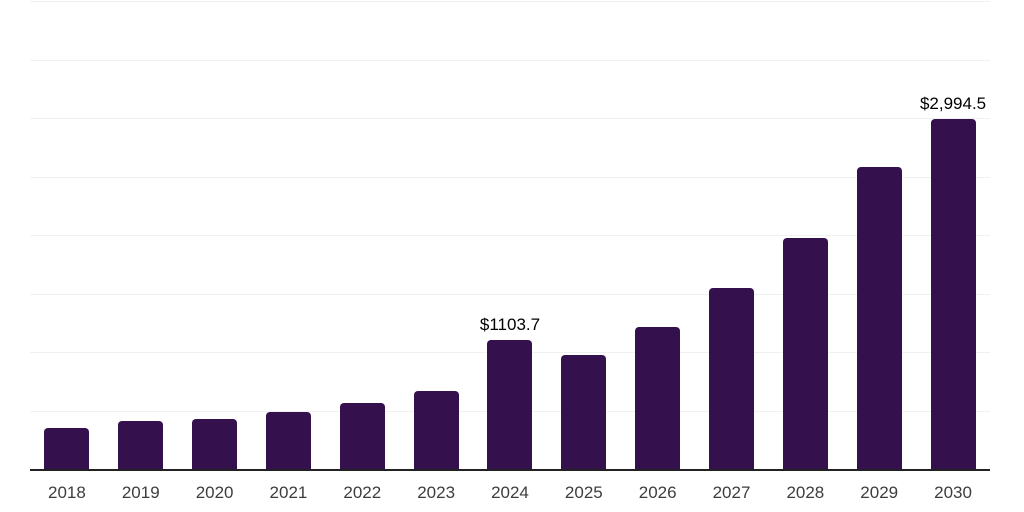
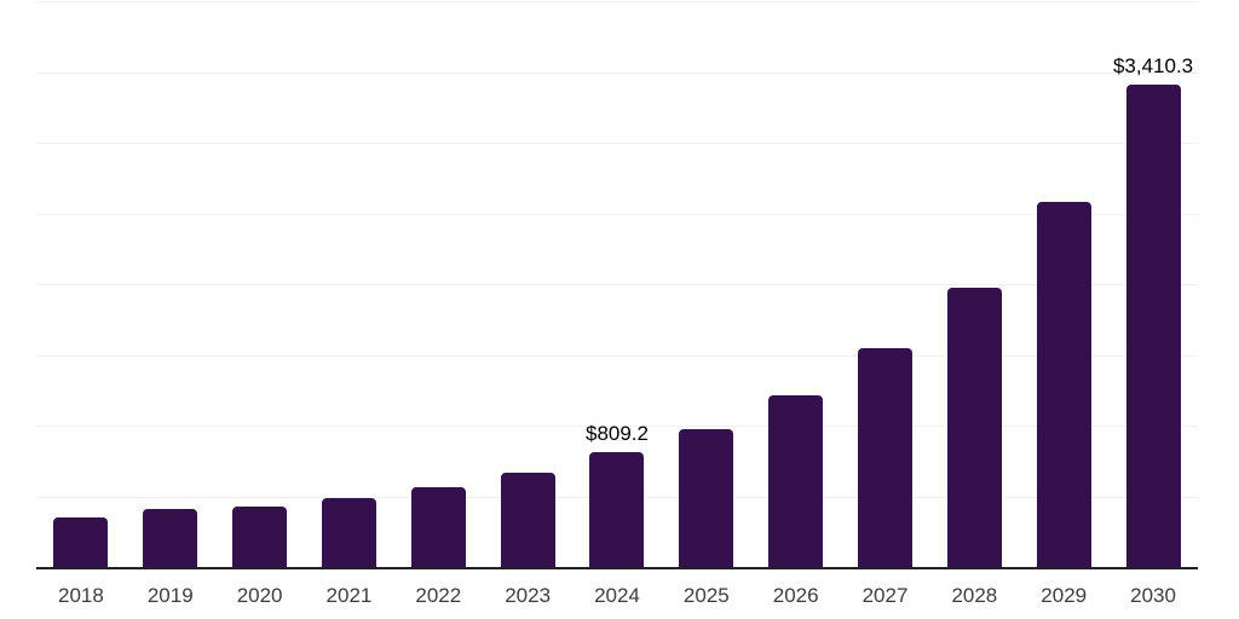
2024: $1103.7 -> $809.2
2030: $2,994.5 -> $3,410.3
